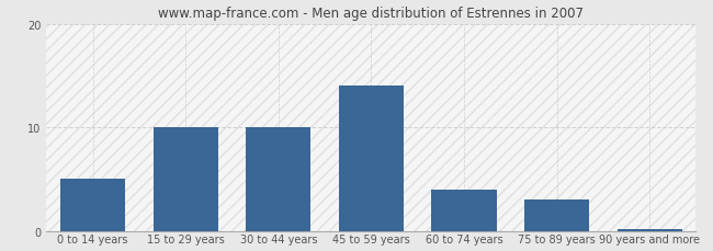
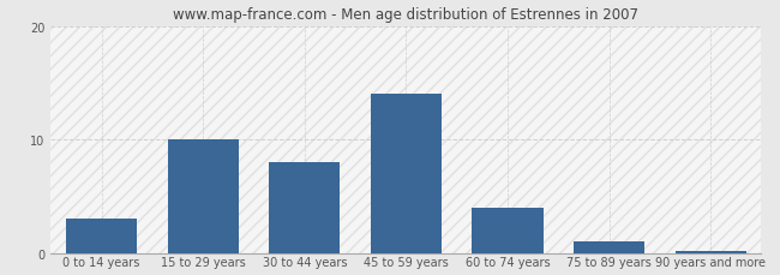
0 to 14 years: 5.0 -> 3.0
30 to 44 years: 10.0 -> 8.0
75 to 89 years: 3.0 -> 1.0
